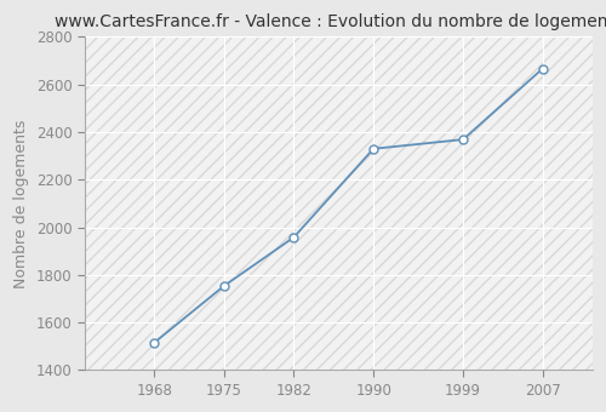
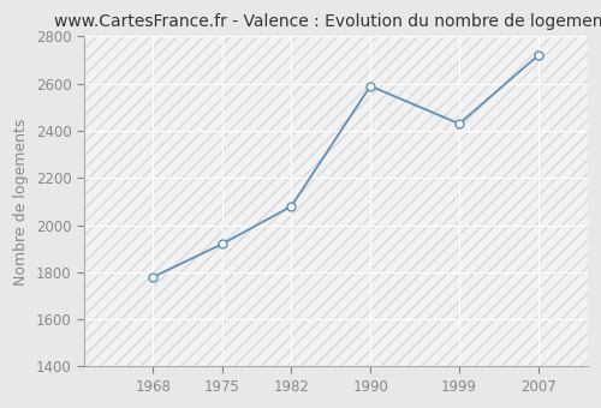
1968: 1520 -> 1780
1975: 1750 -> 1920
1982: 1960 -> 2080
1990: 2330 -> 2590
1999: 2370 -> 2430
2007: 2670 -> 2720
